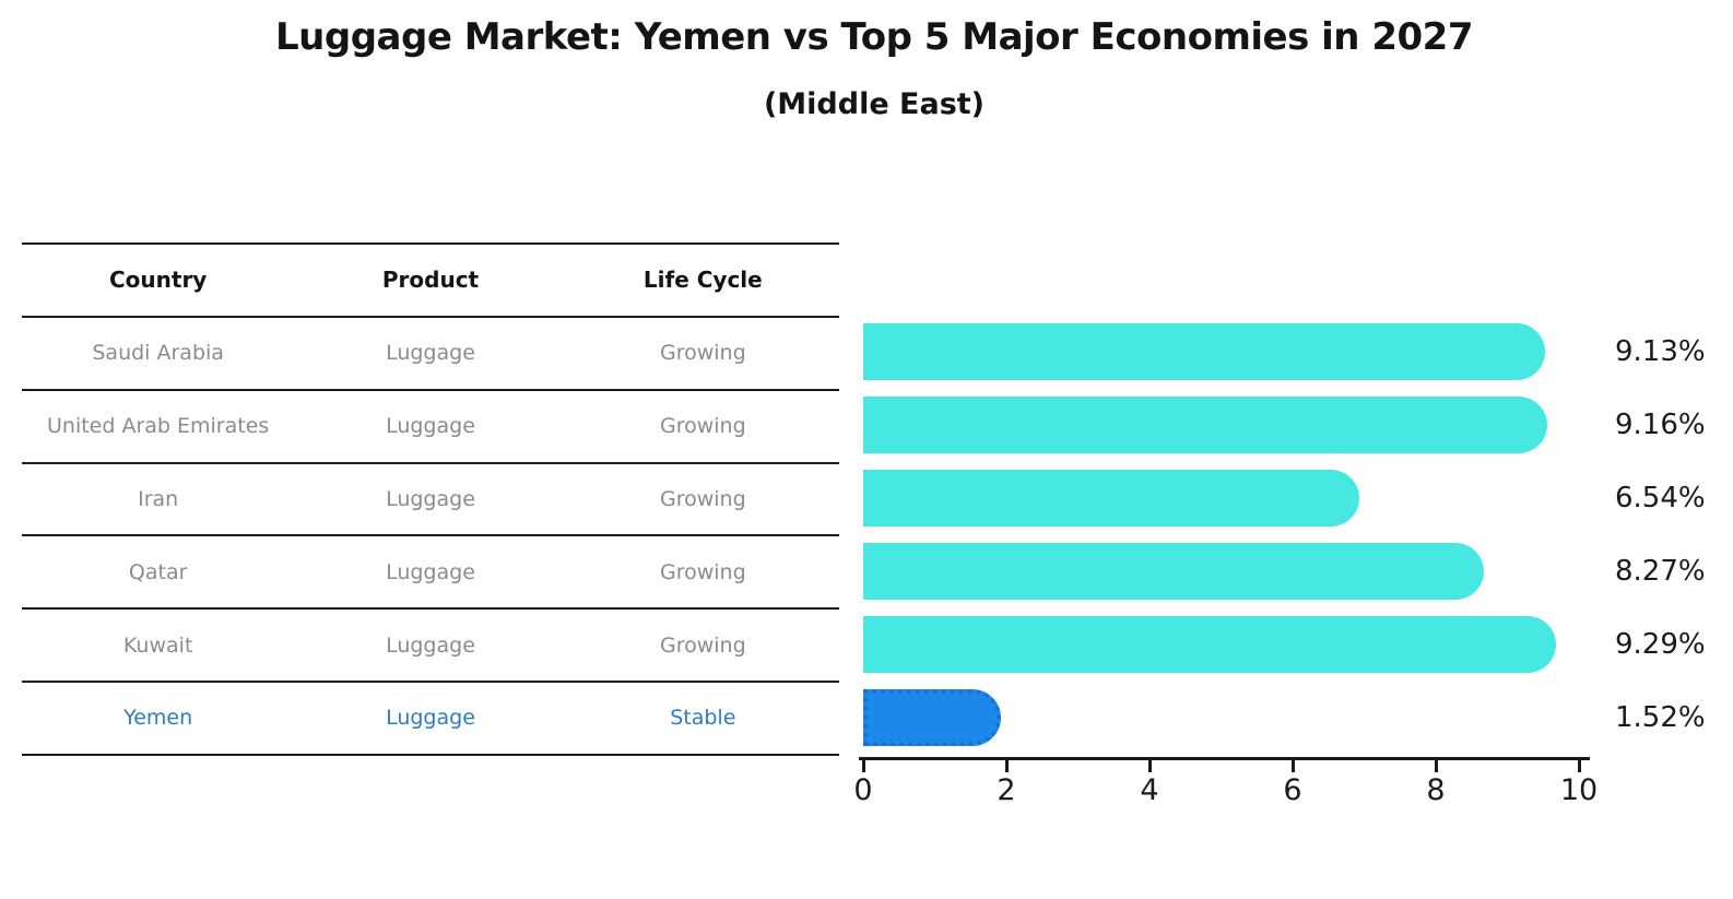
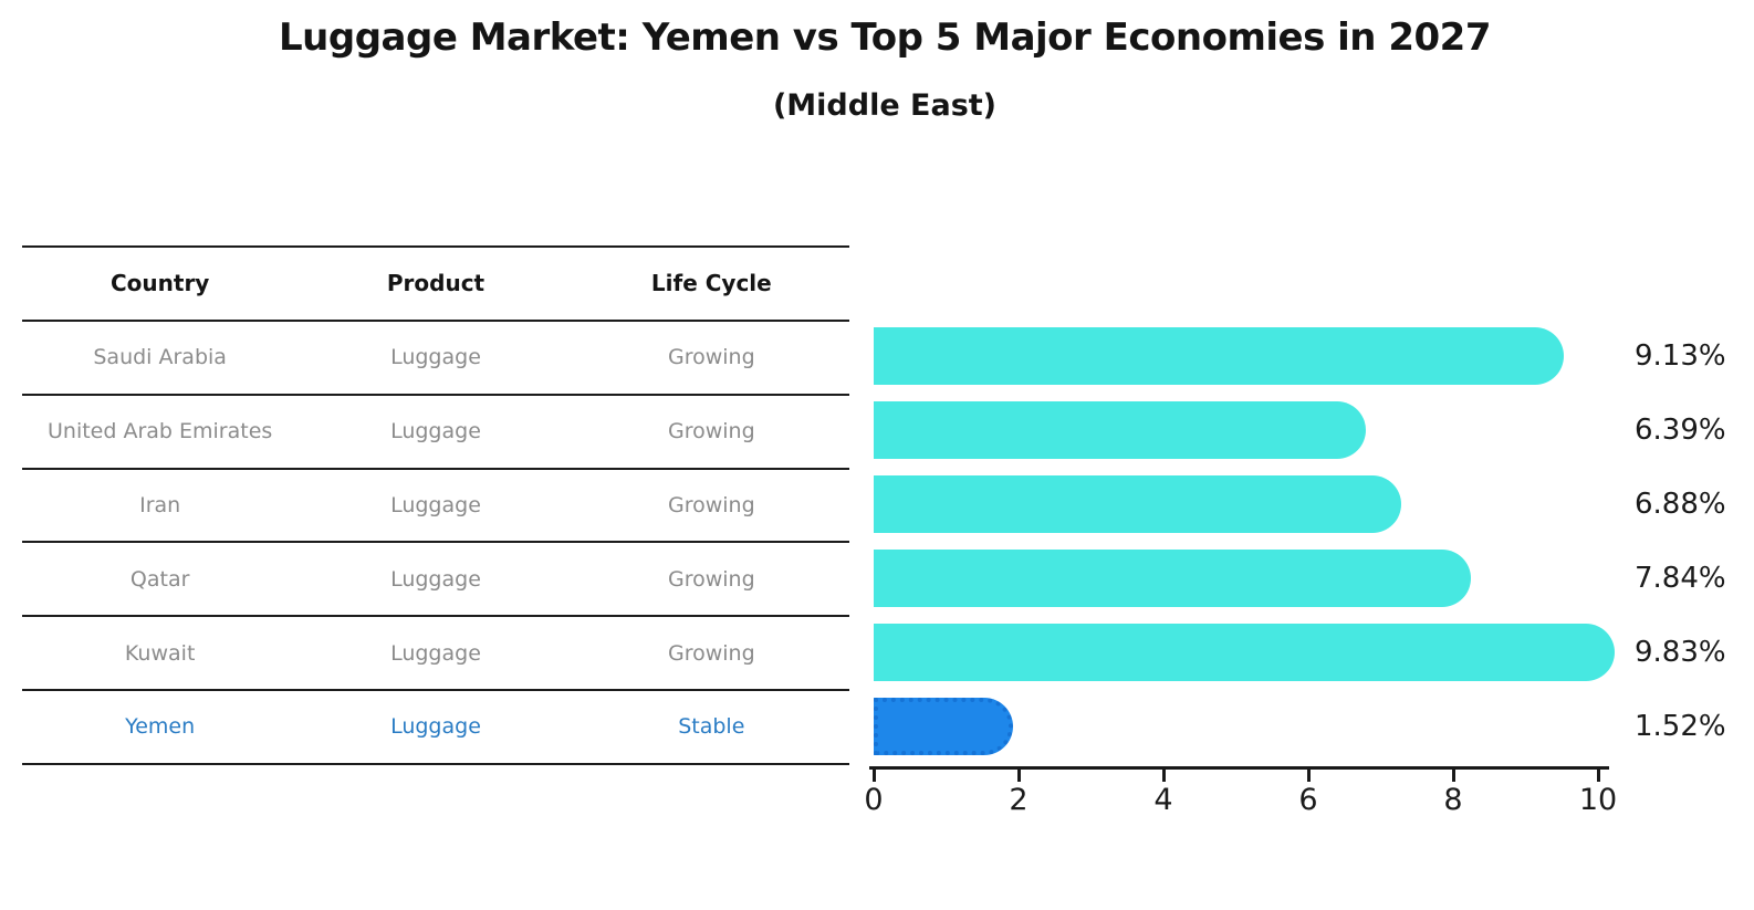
United Arab Emirates: 9.16% -> 6.39%
Iran: 6.54% -> 6.88%
Qatar: 8.27% -> 7.84%
Kuwait: 9.29% -> 9.83%
